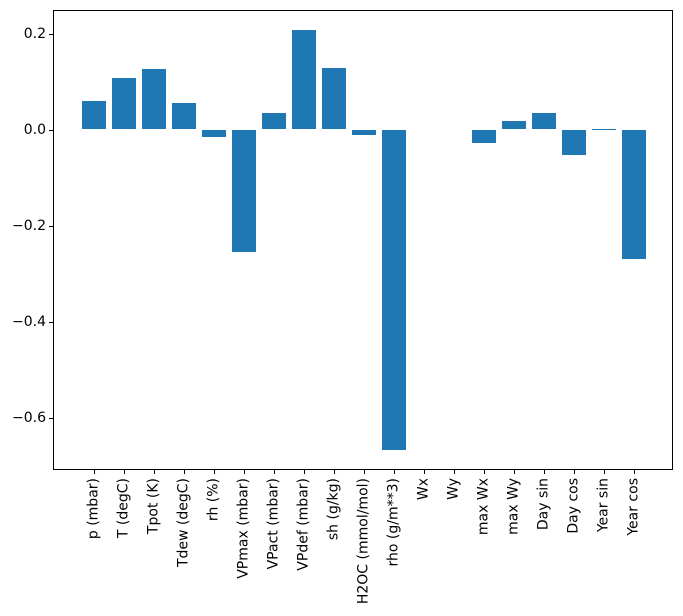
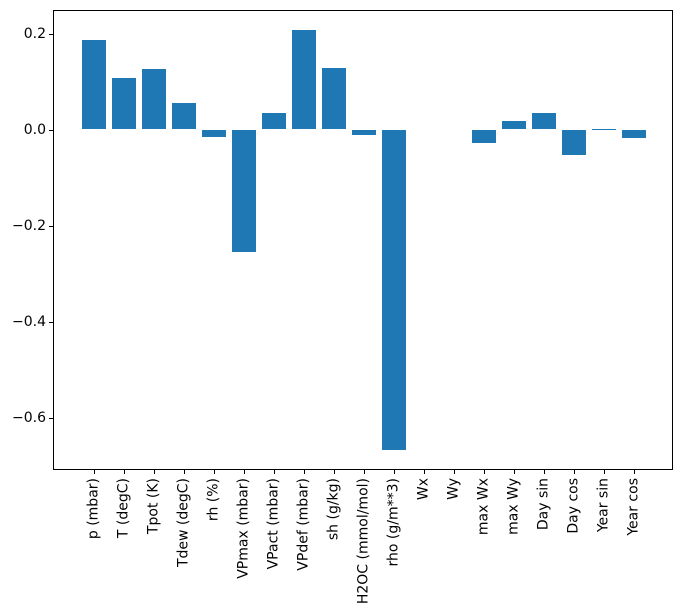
p (mbar): 0.06 -> 0.19
Year cos: -0.27 -> -0.02
